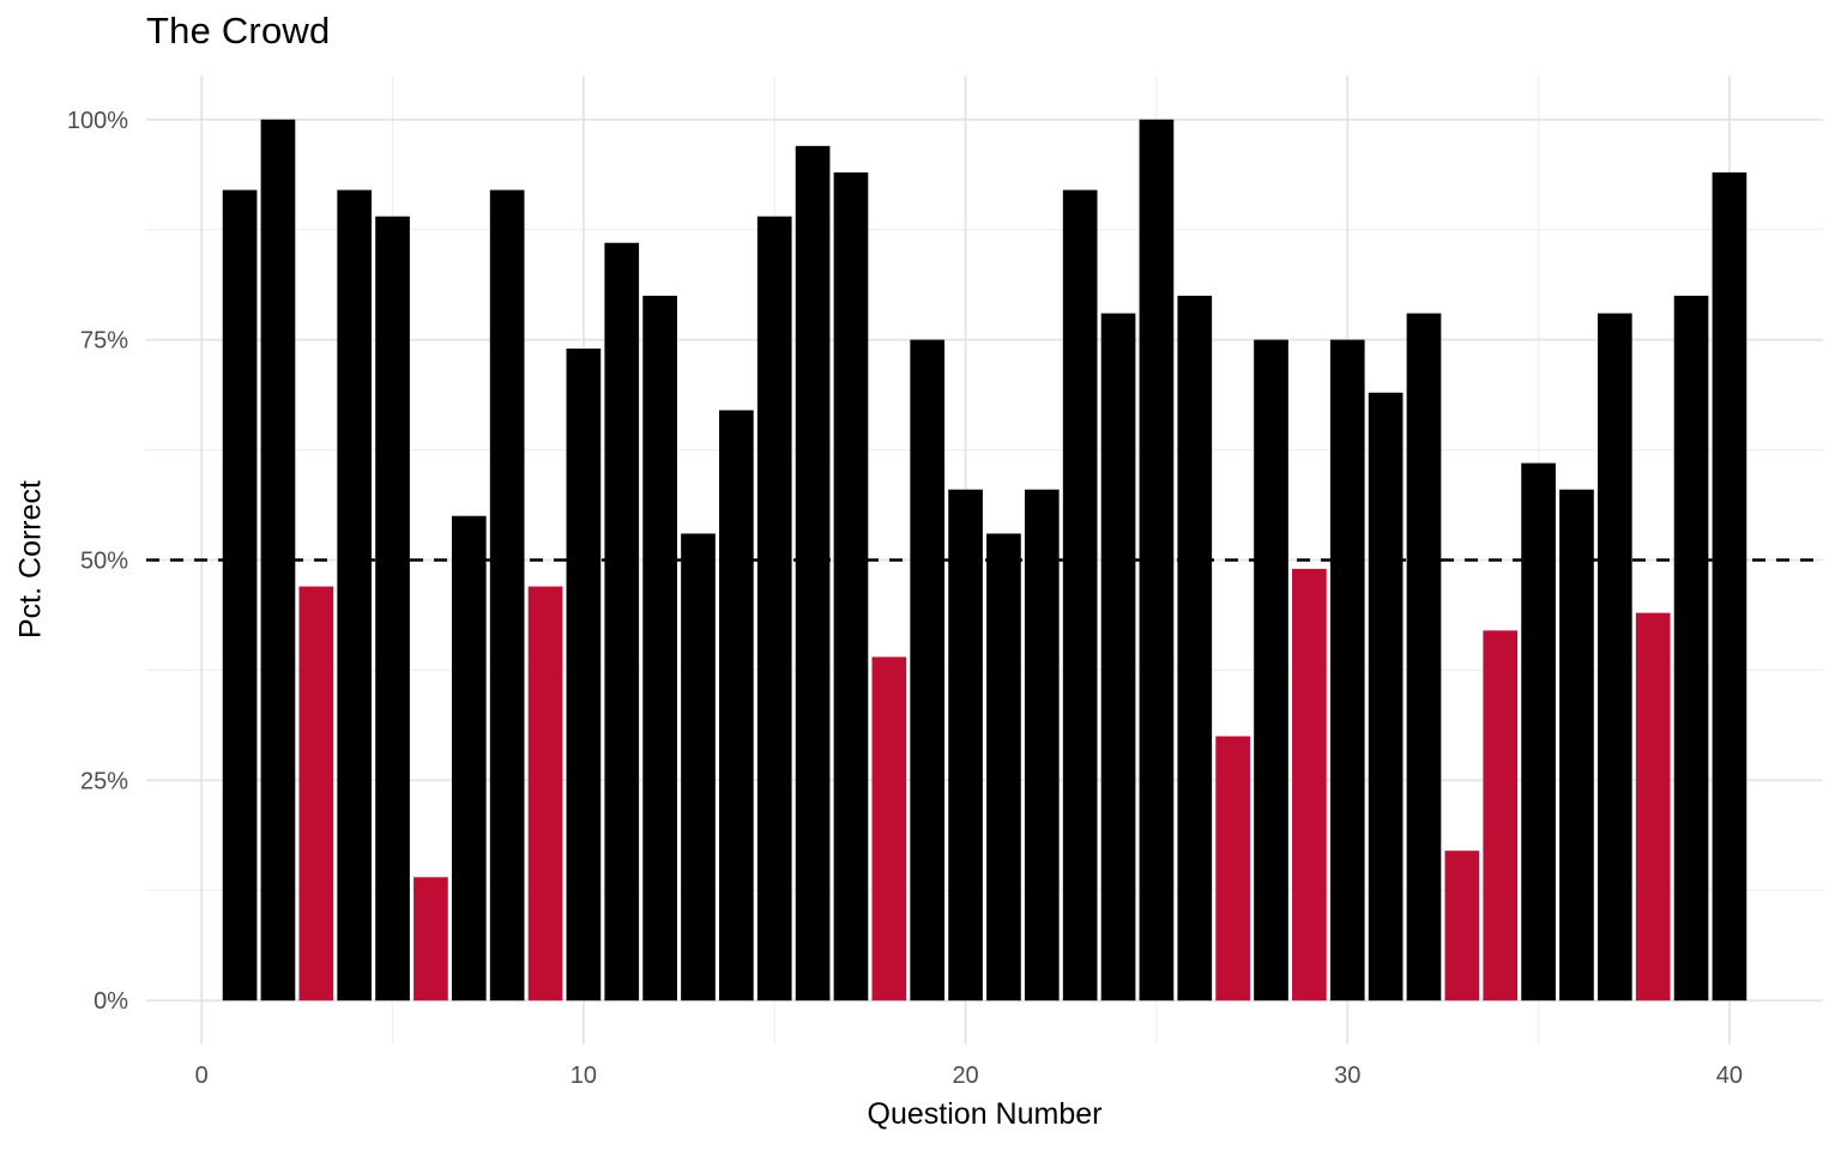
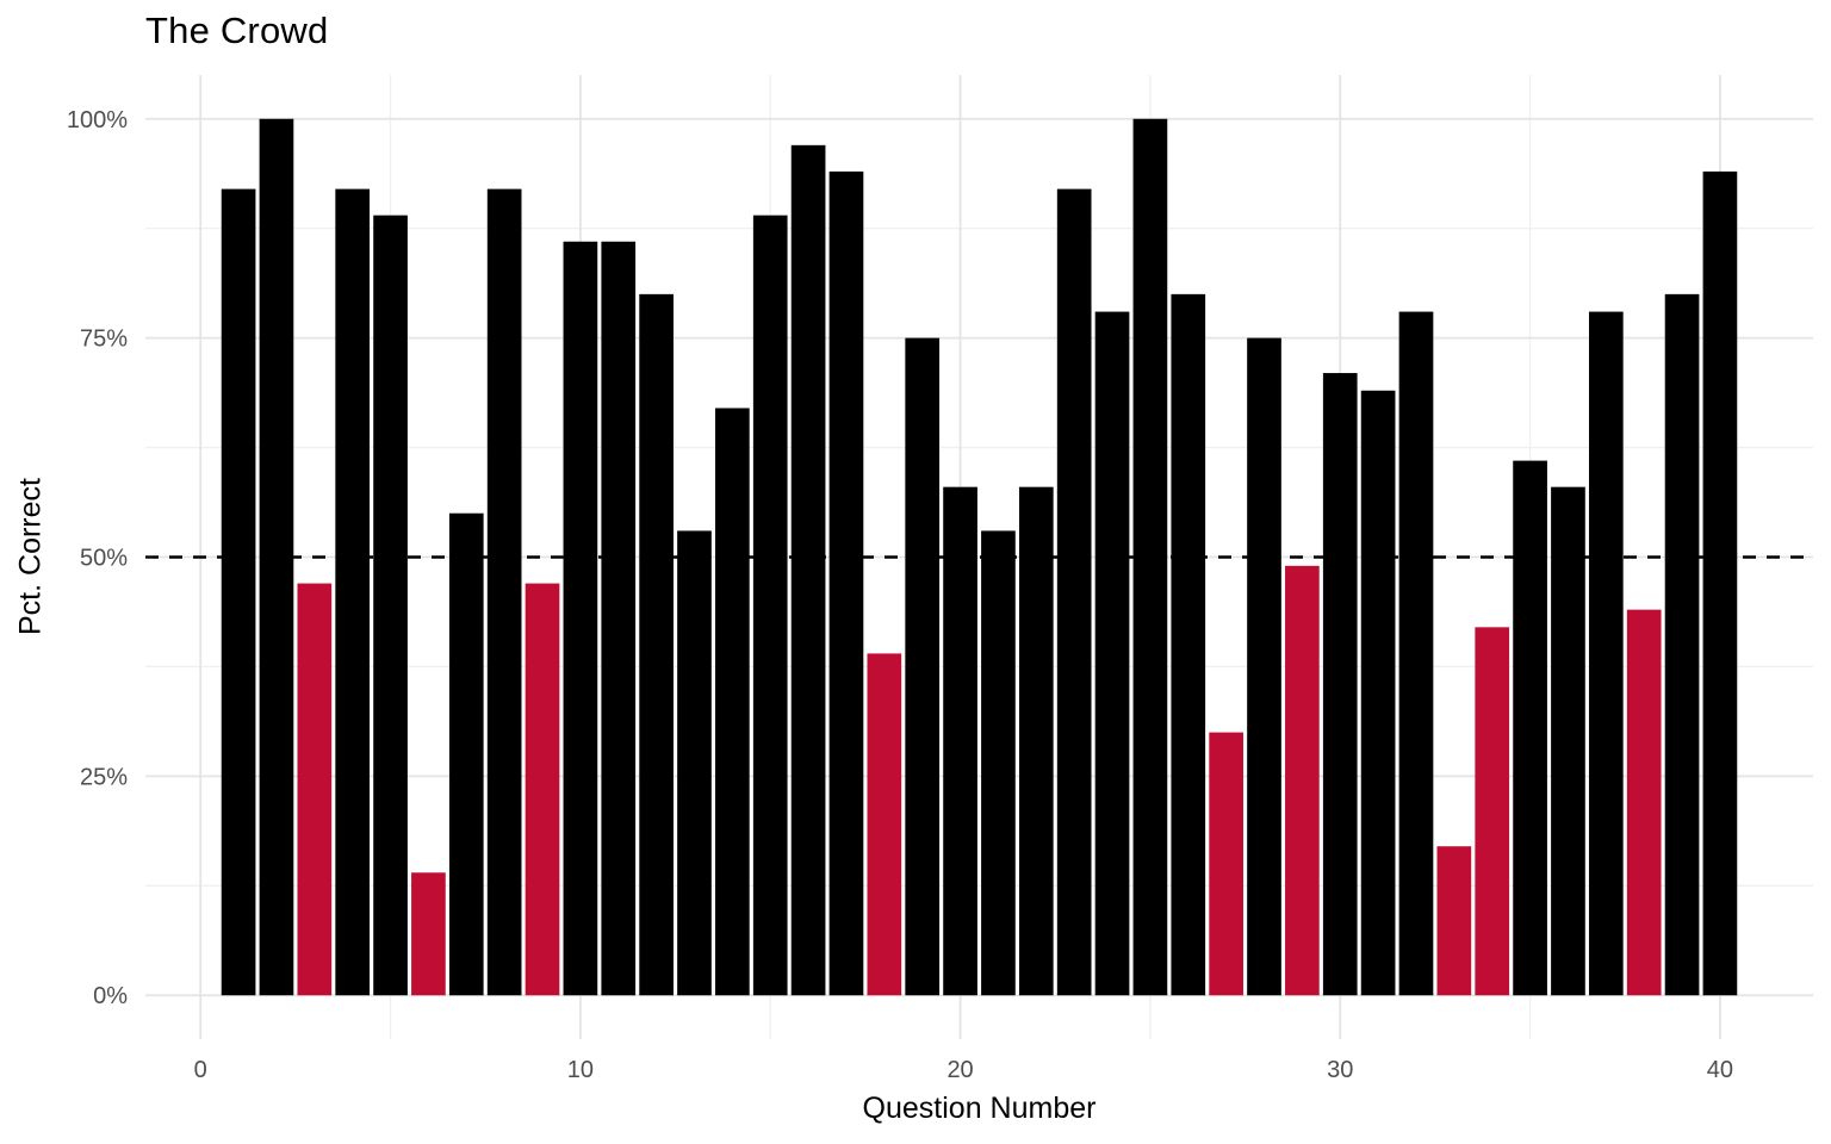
10: 74% -> 86%
30: 75% -> 71%
